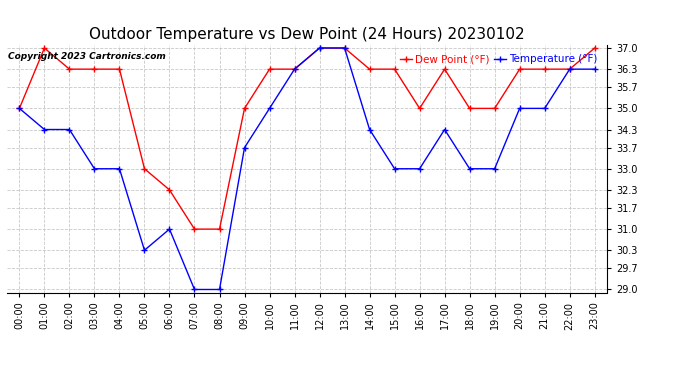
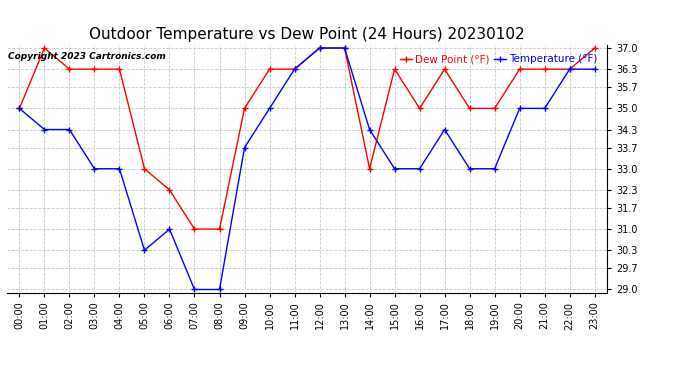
Dew Point (°F)/14:00: 36.3 -> 33.0
